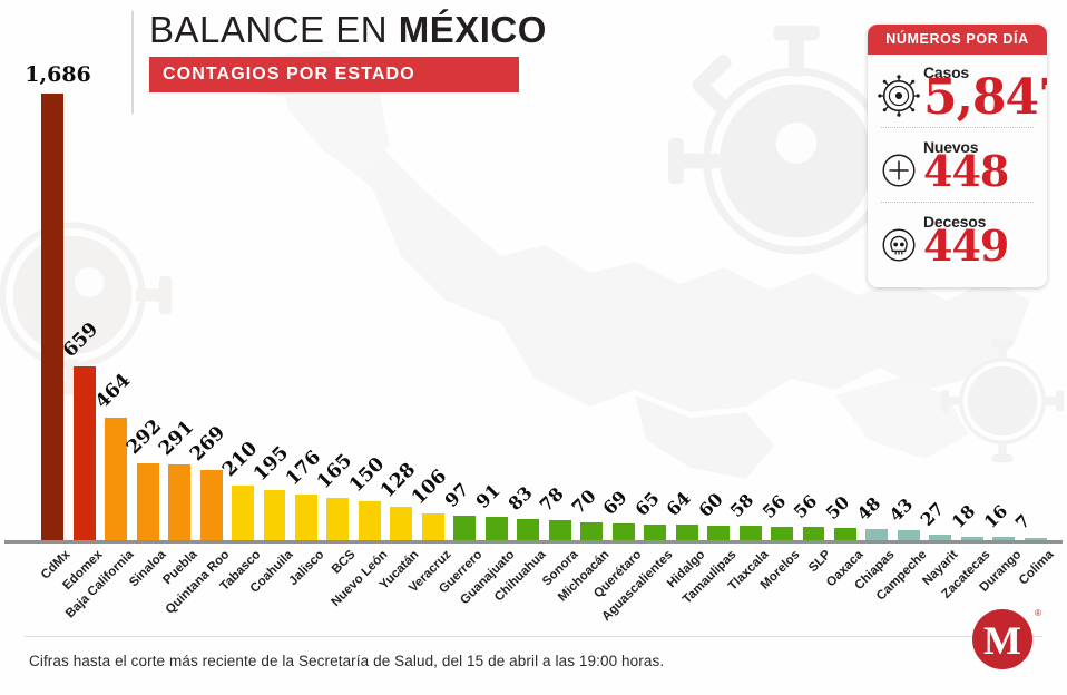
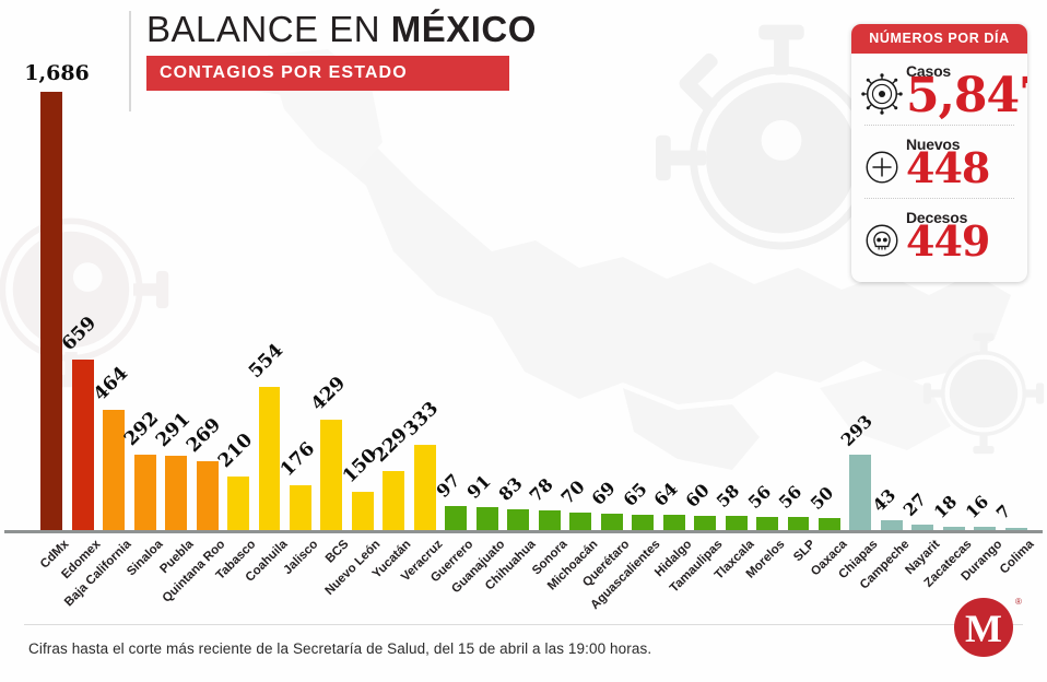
Coahuila: 195 -> 554
BCS: 165 -> 429
Yucatán: 128 -> 229
Veracruz: 106 -> 333
Chiapas: 48 -> 293
